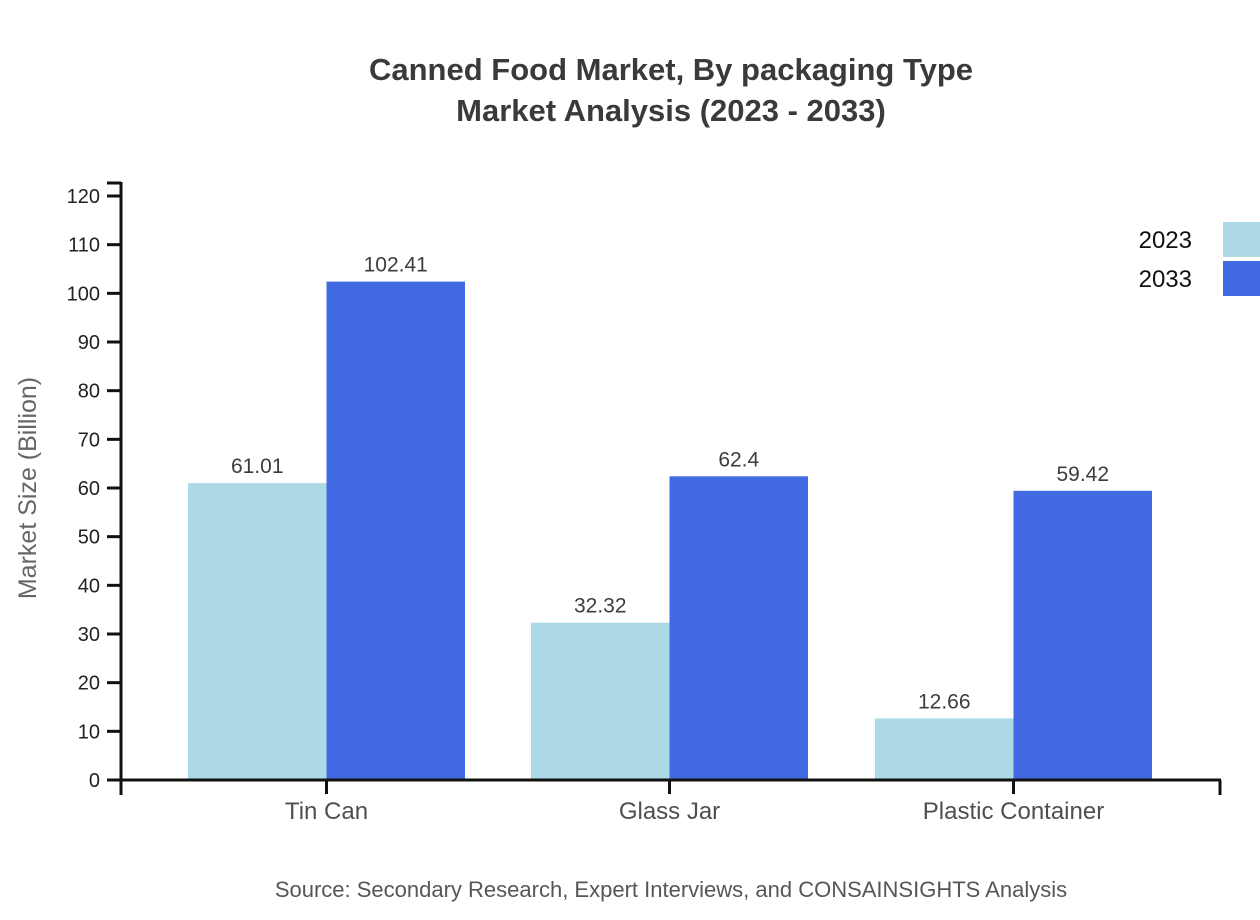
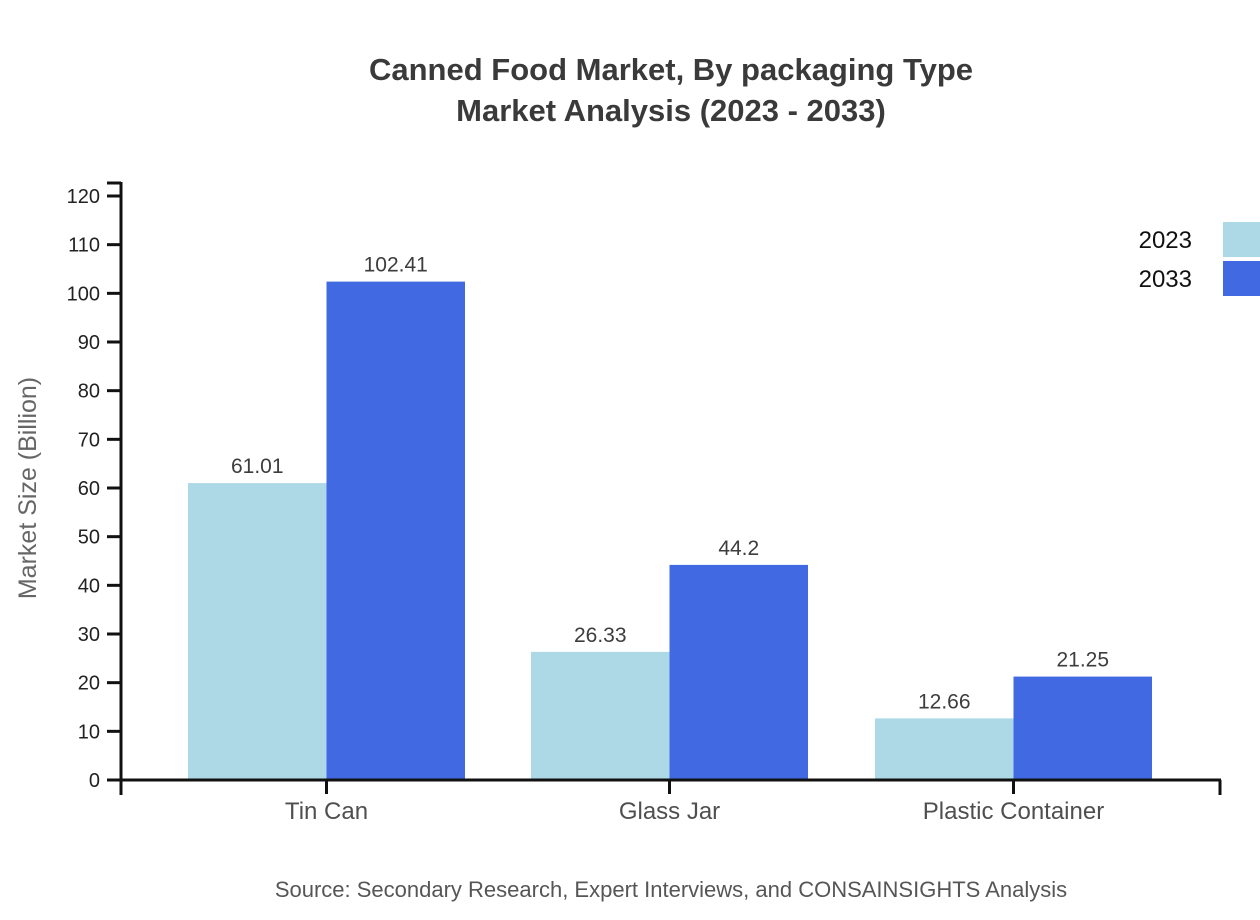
2023/Glass Jar: 32.32 -> 26.33
2033/Glass Jar: 62.4 -> 44.2
2033/Plastic Container: 59.42 -> 21.25
